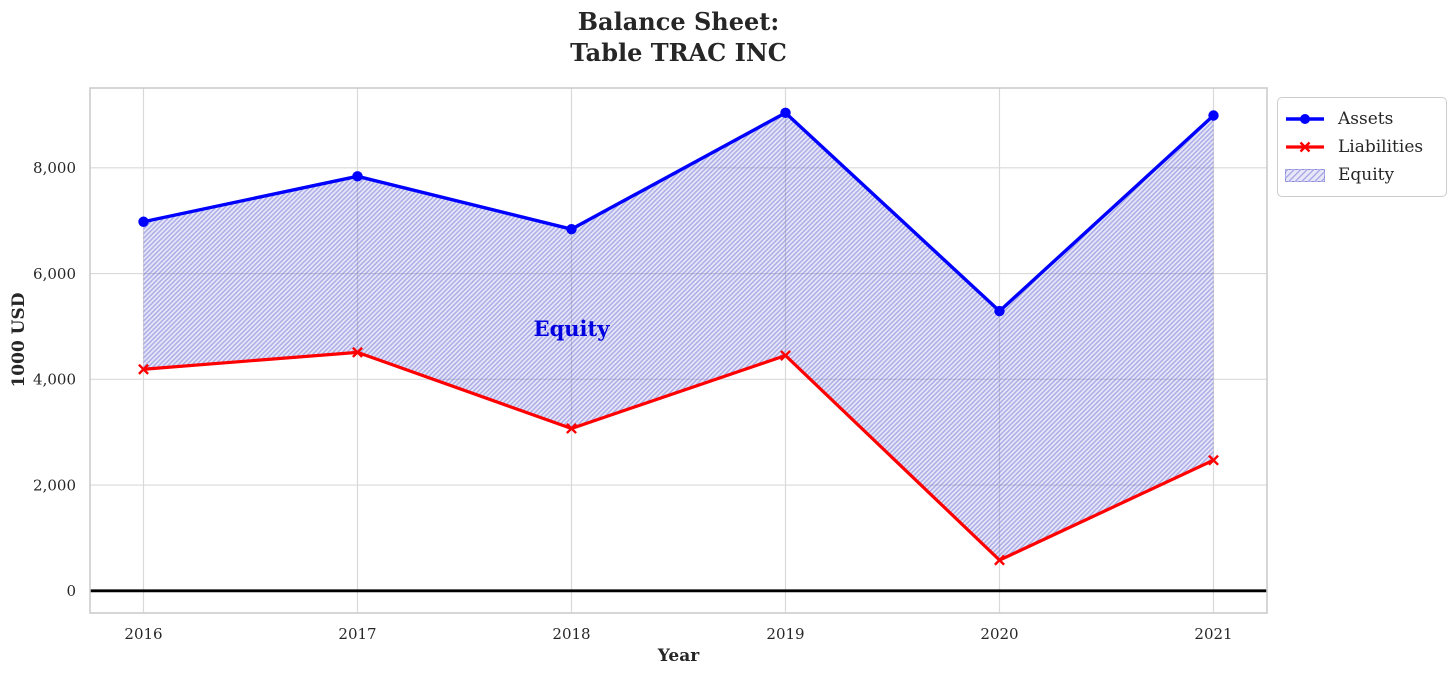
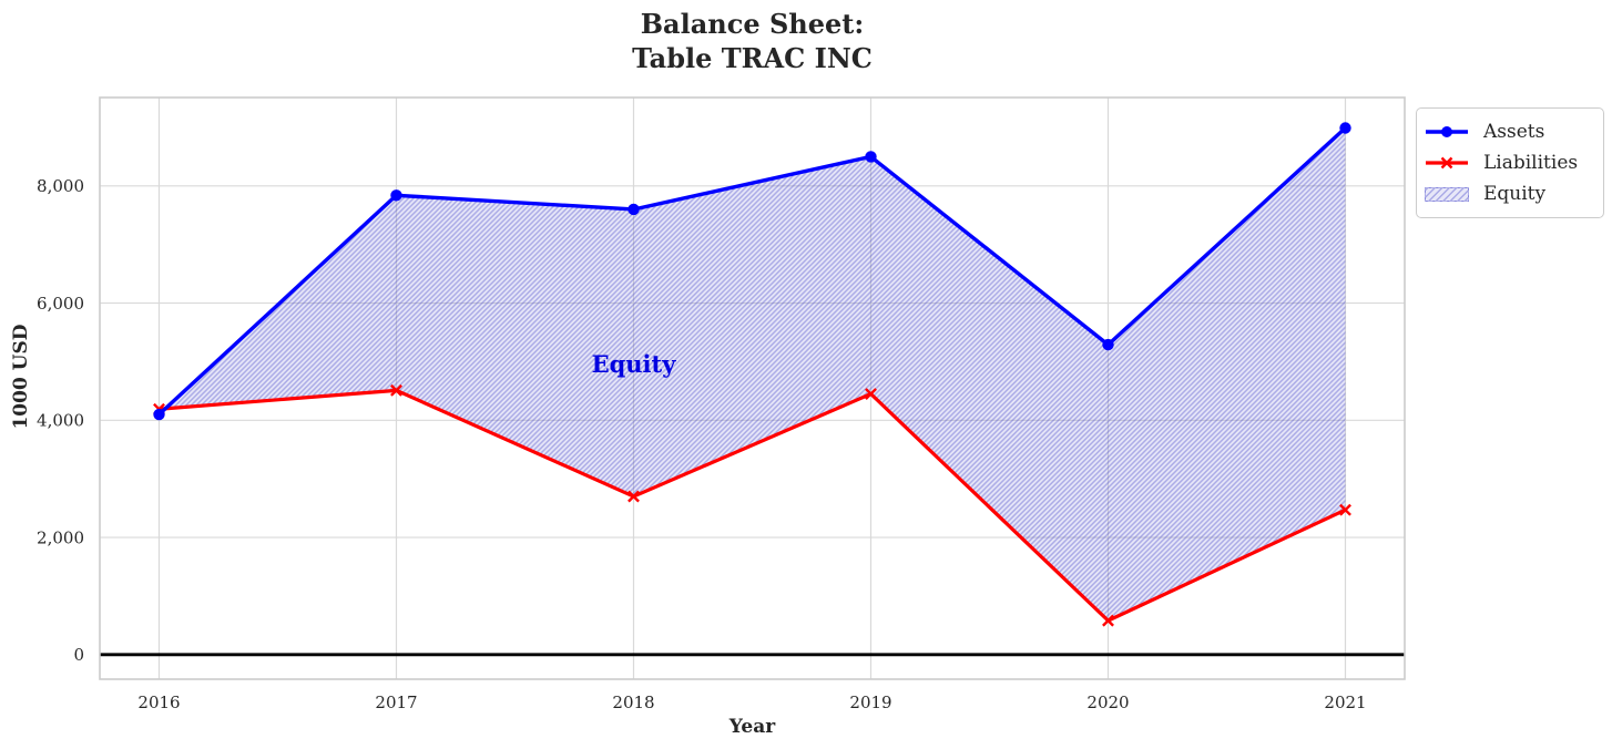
Assets/2016: 7000 -> 4100
Assets/2018: 6800 -> 7600
Liabilities/2018: 3100 -> 2700
Assets/2019: 9000 -> 8500
